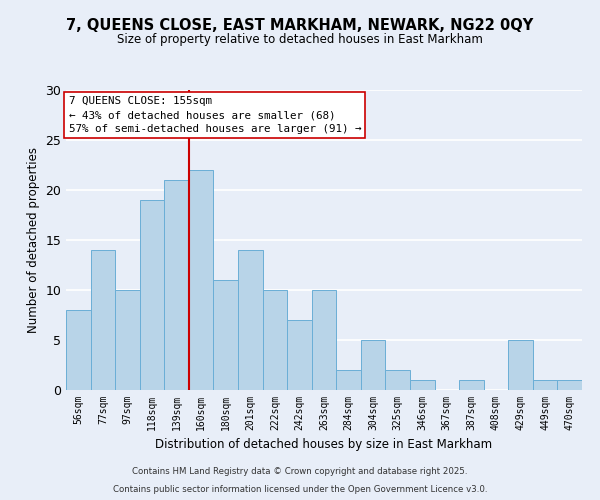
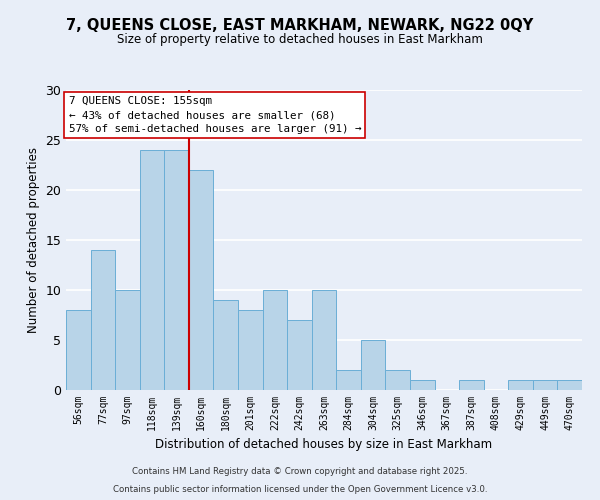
118sqm: 19 -> 24
139sqm: 21 -> 24
180sqm: 11 -> 9
201sqm: 14 -> 8
429sqm: 5 -> 1
